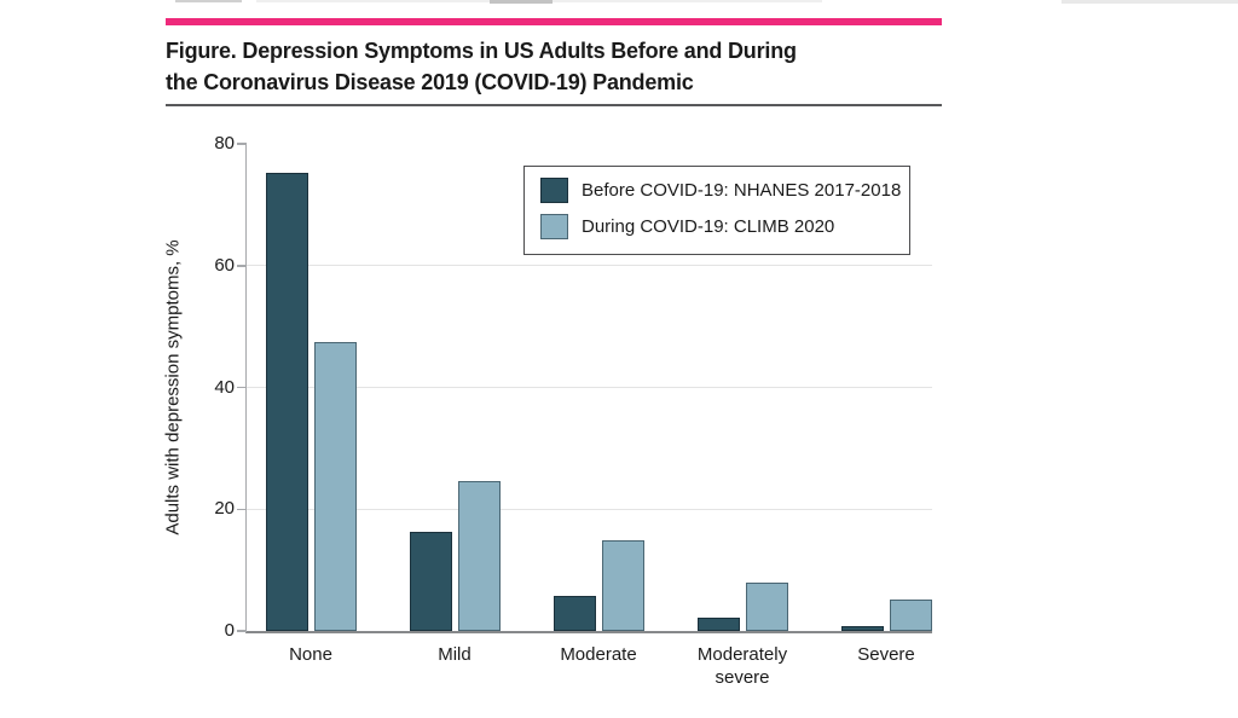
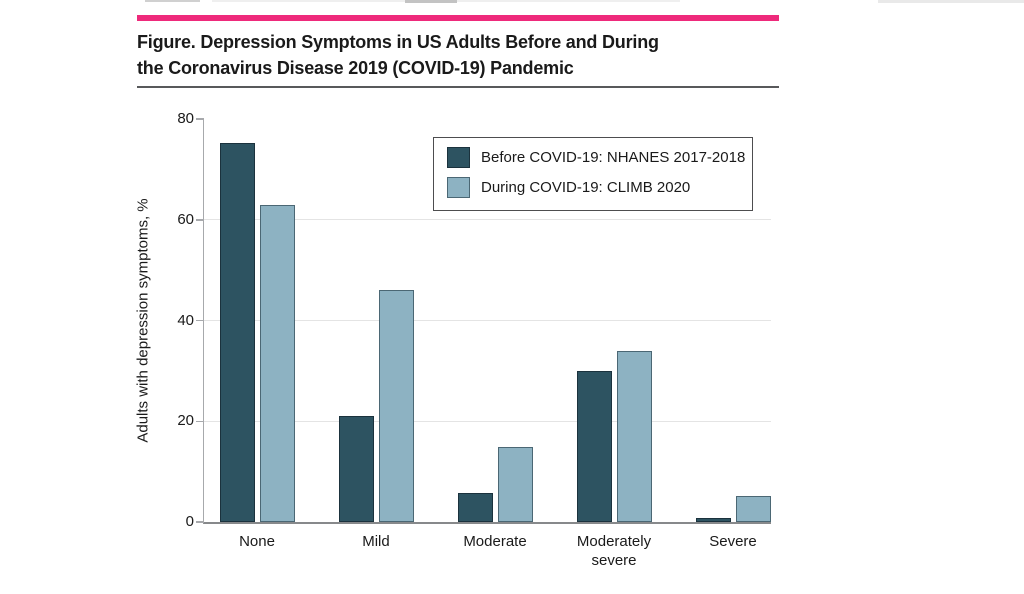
During COVID-19: CLIMB 2020/None: 48 -> 63
Before COVID-19: NHANES 2017-2018/Mild: 16 -> 21
During COVID-19: CLIMB 2020/Mild: 25 -> 46
Before COVID-19: NHANES 2017-2018/Moderately severe: 2 -> 30
During COVID-19: CLIMB 2020/Moderately severe: 8 -> 34
